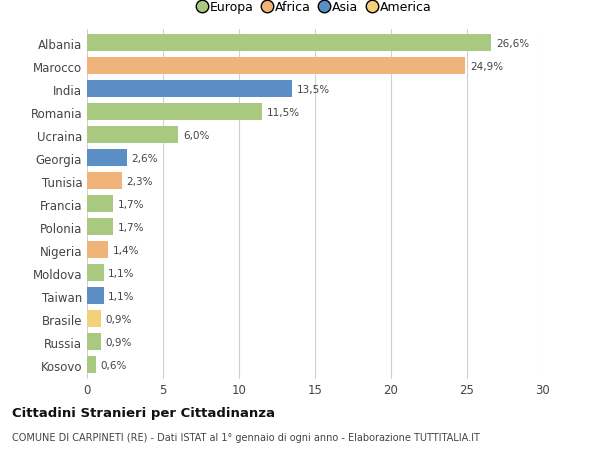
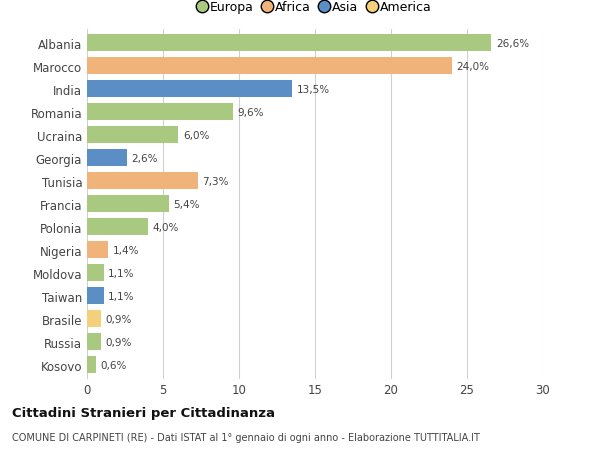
Marocco: 24,9% -> 24,0%
Romania: 11,5% -> 9,6%
Tunisia: 2,3% -> 7,3%
Francia: 1,7% -> 5,4%
Polonia: 1,7% -> 4,0%
